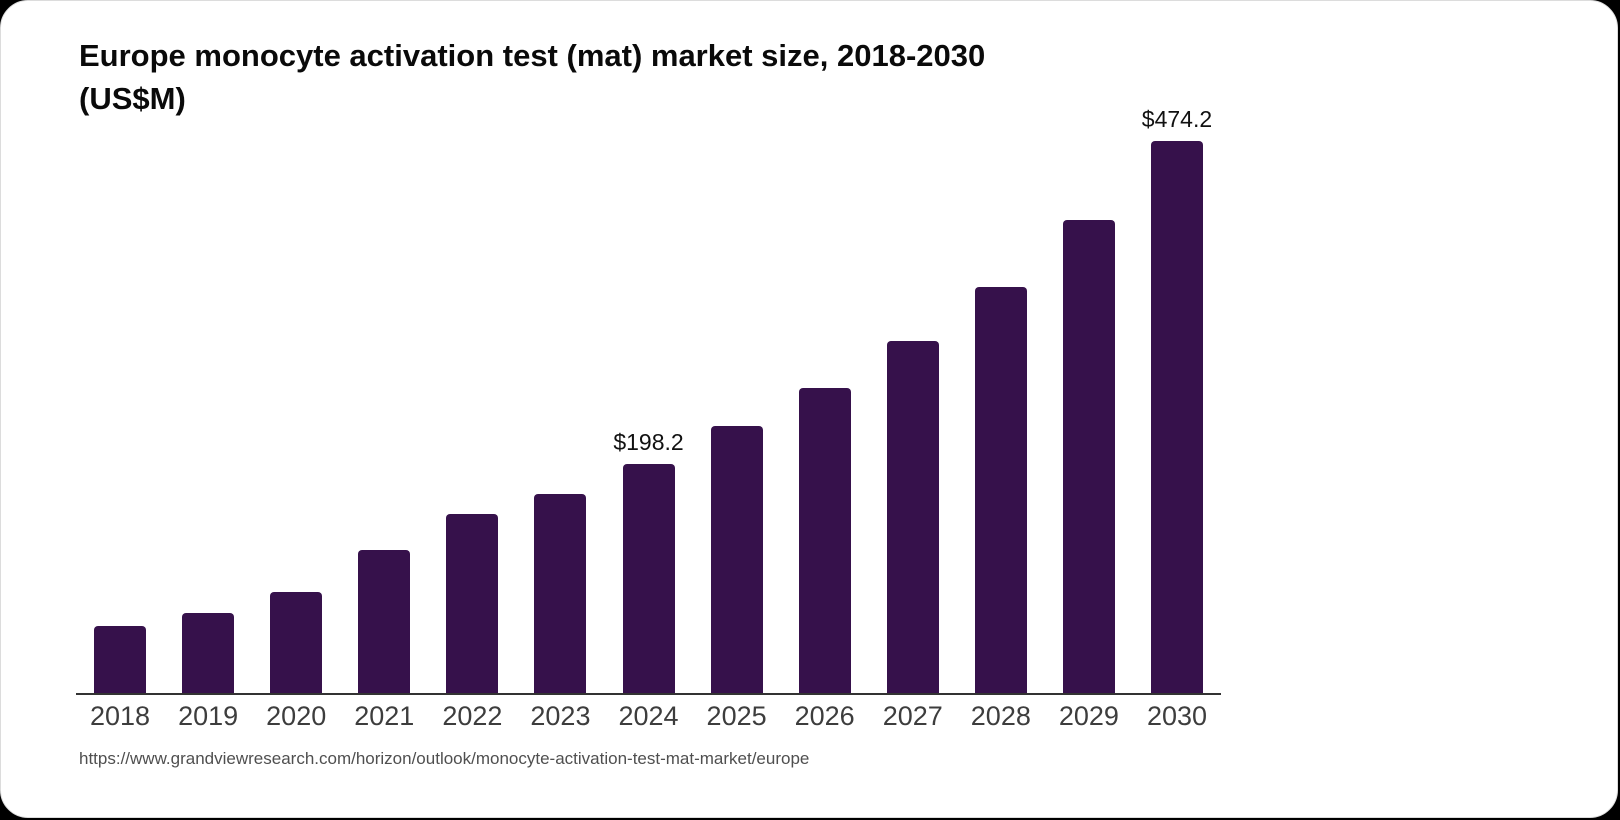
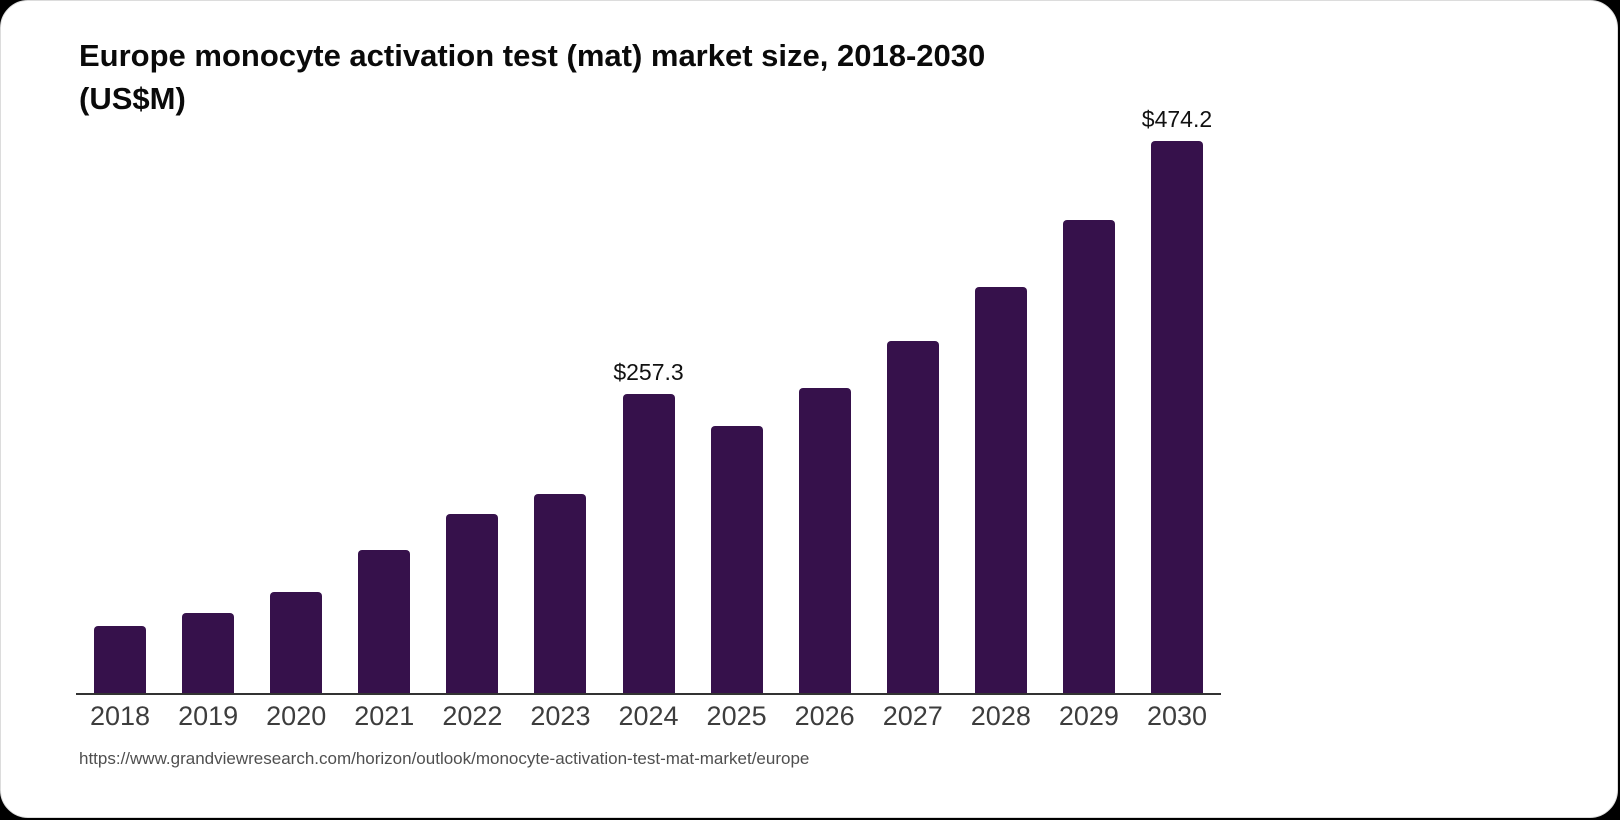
2024: $198.2 -> $257.3
